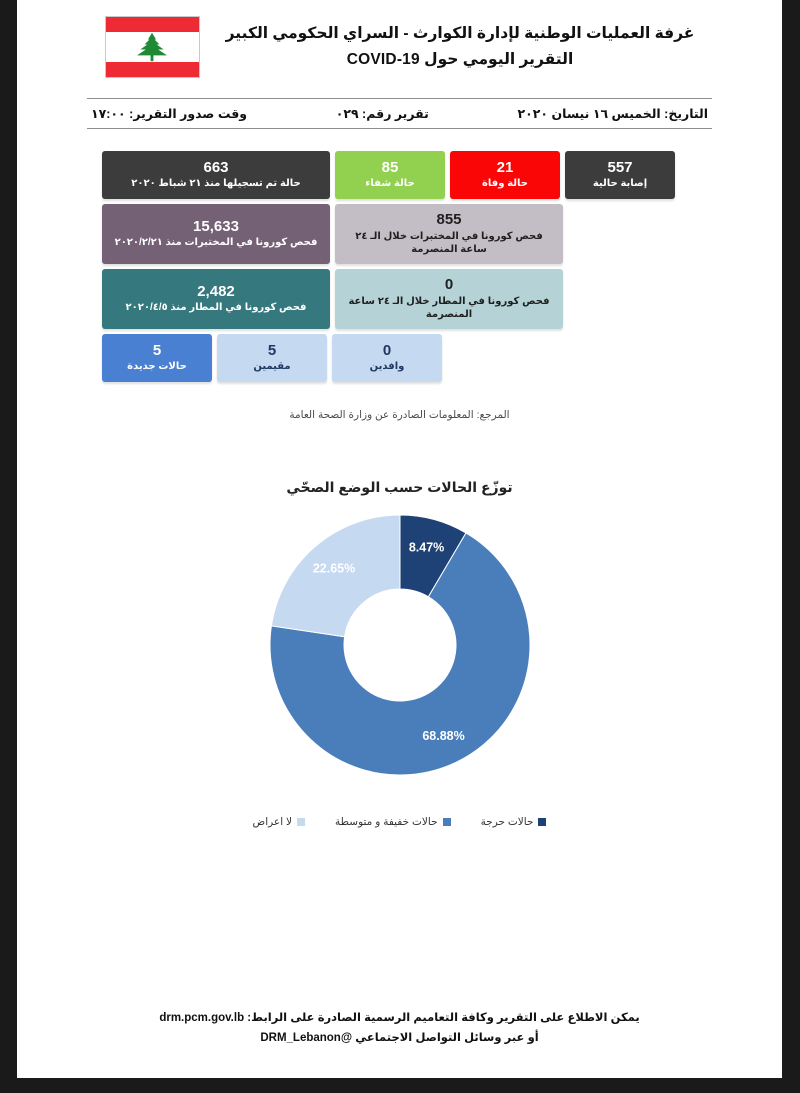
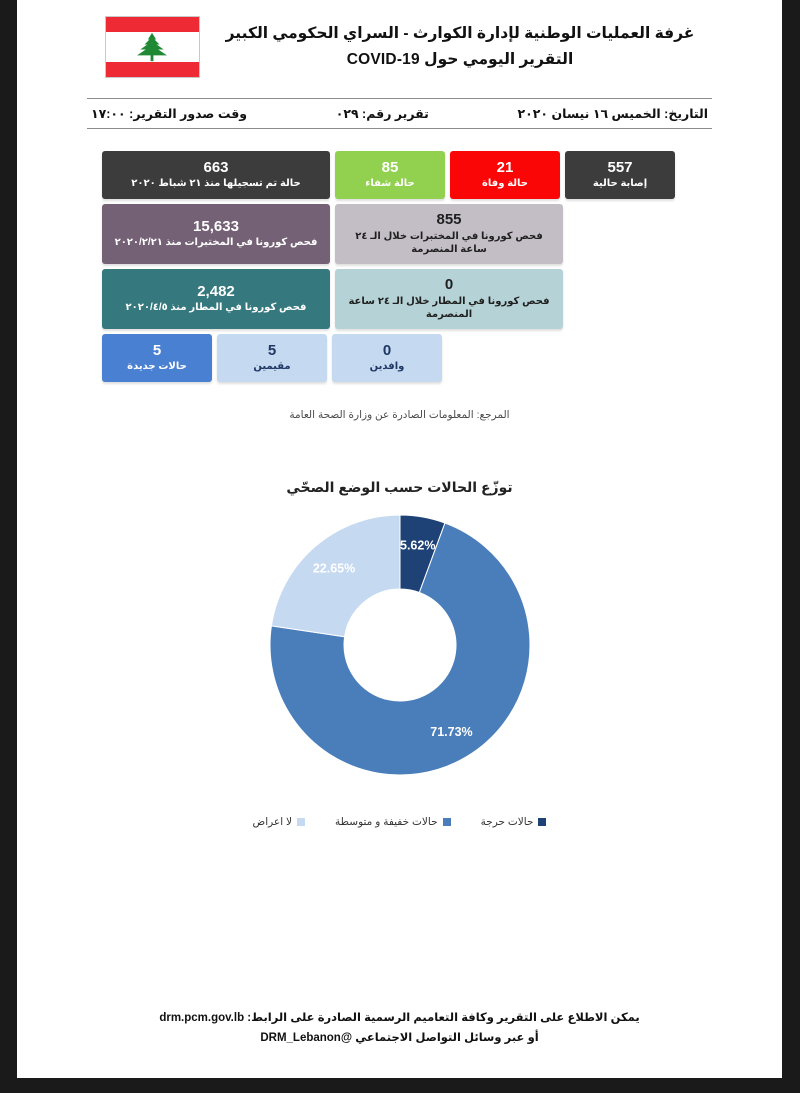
حالات حرجة: 8.47% -> 5.62%
حالات خفيفة و متوسطة: 68.88% -> 71.73%
